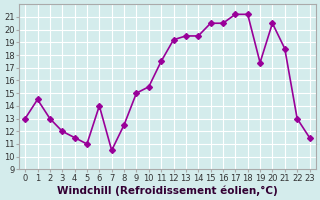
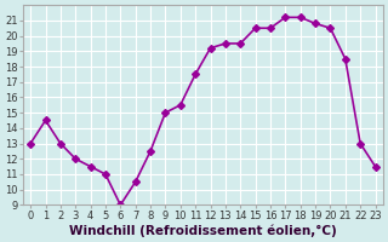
6: 14.0 -> 9.0
19: 17.4 -> 20.8
